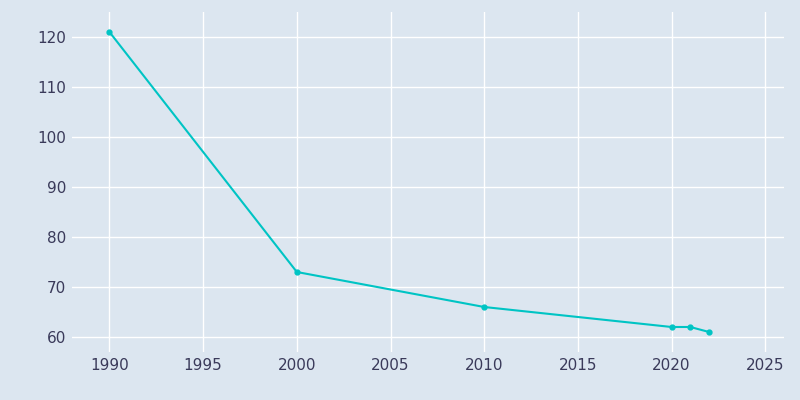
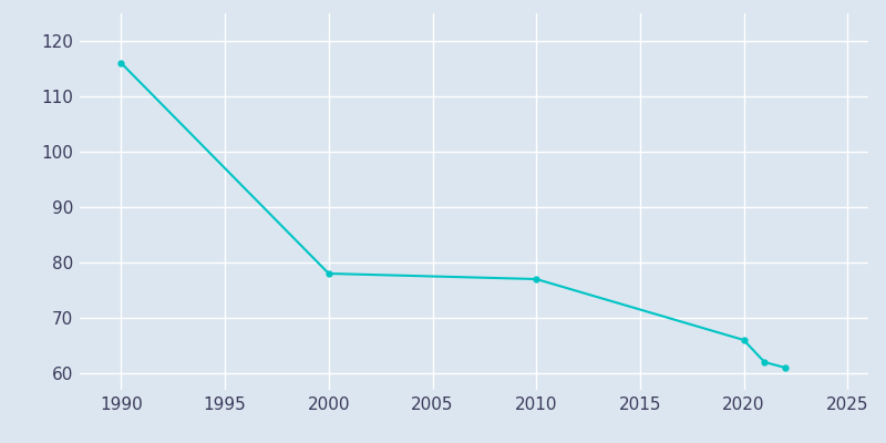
1990: 121 -> 116
2000: 73 -> 78
2010: 66 -> 77
2020: 62 -> 66
